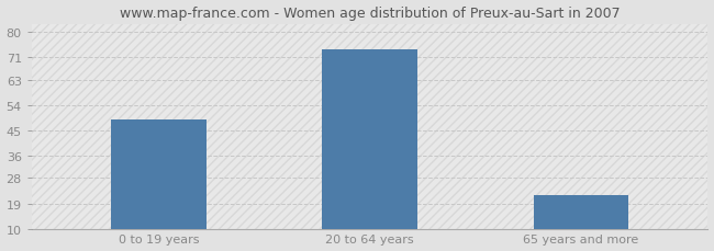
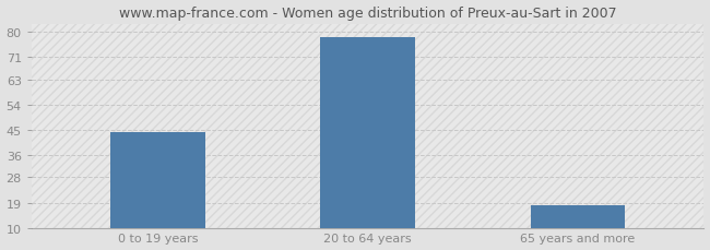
0 to 19 years: 49 -> 44
20 to 64 years: 74 -> 78
65 years and more: 22 -> 18
